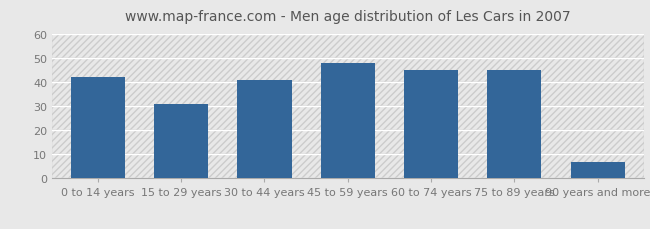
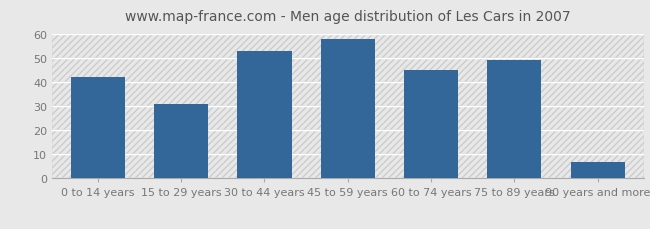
30 to 44 years: 41 -> 53
45 to 59 years: 48 -> 58
75 to 89 years: 45 -> 49
